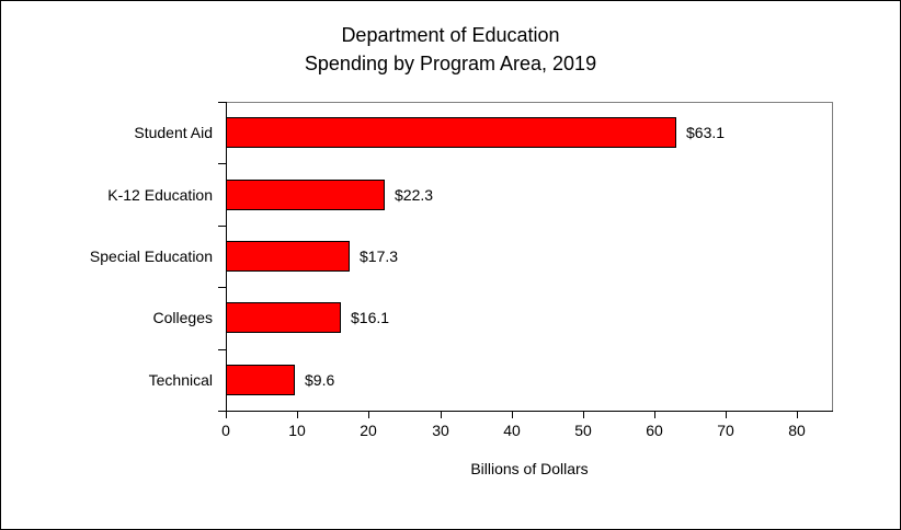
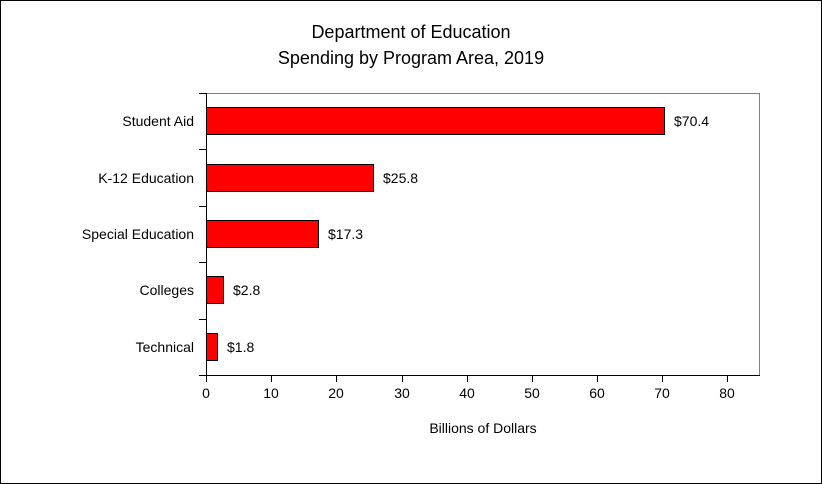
Student Aid: $63.1 -> $70.4
K-12 Education: $22.3 -> $25.8
Colleges: $16.1 -> $2.8
Technical: $9.6 -> $1.8
